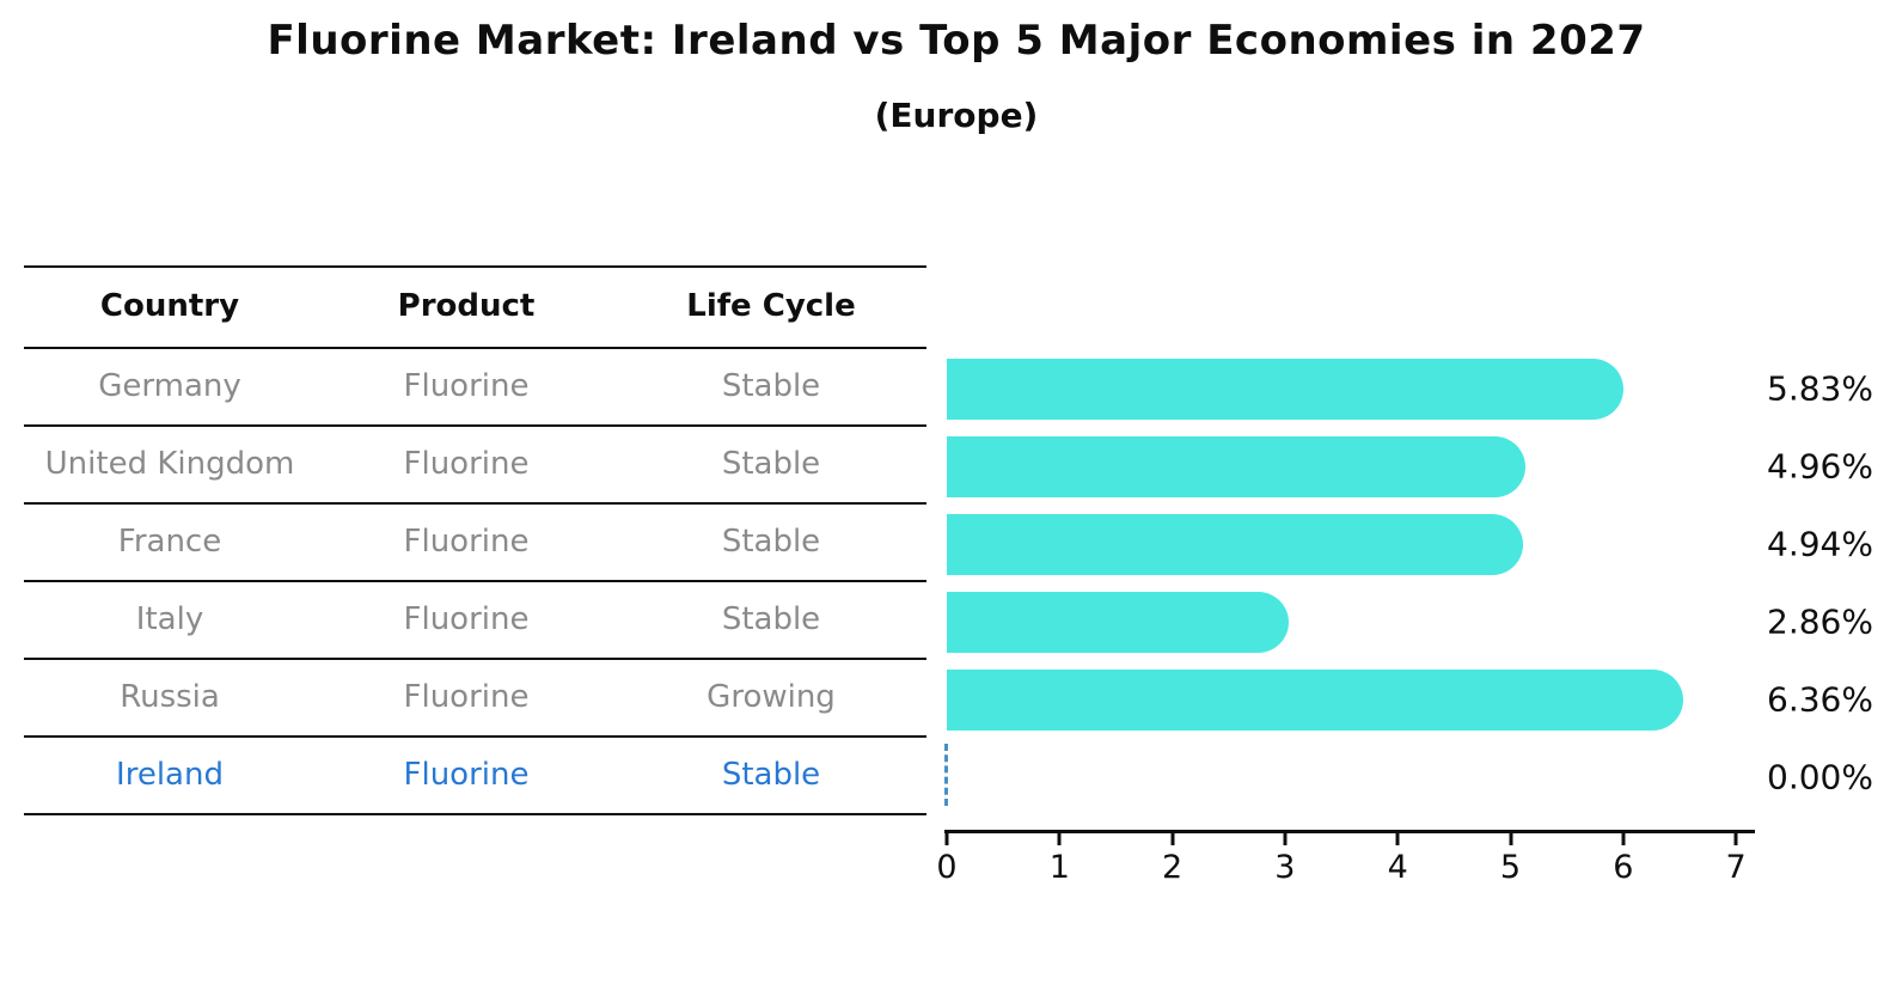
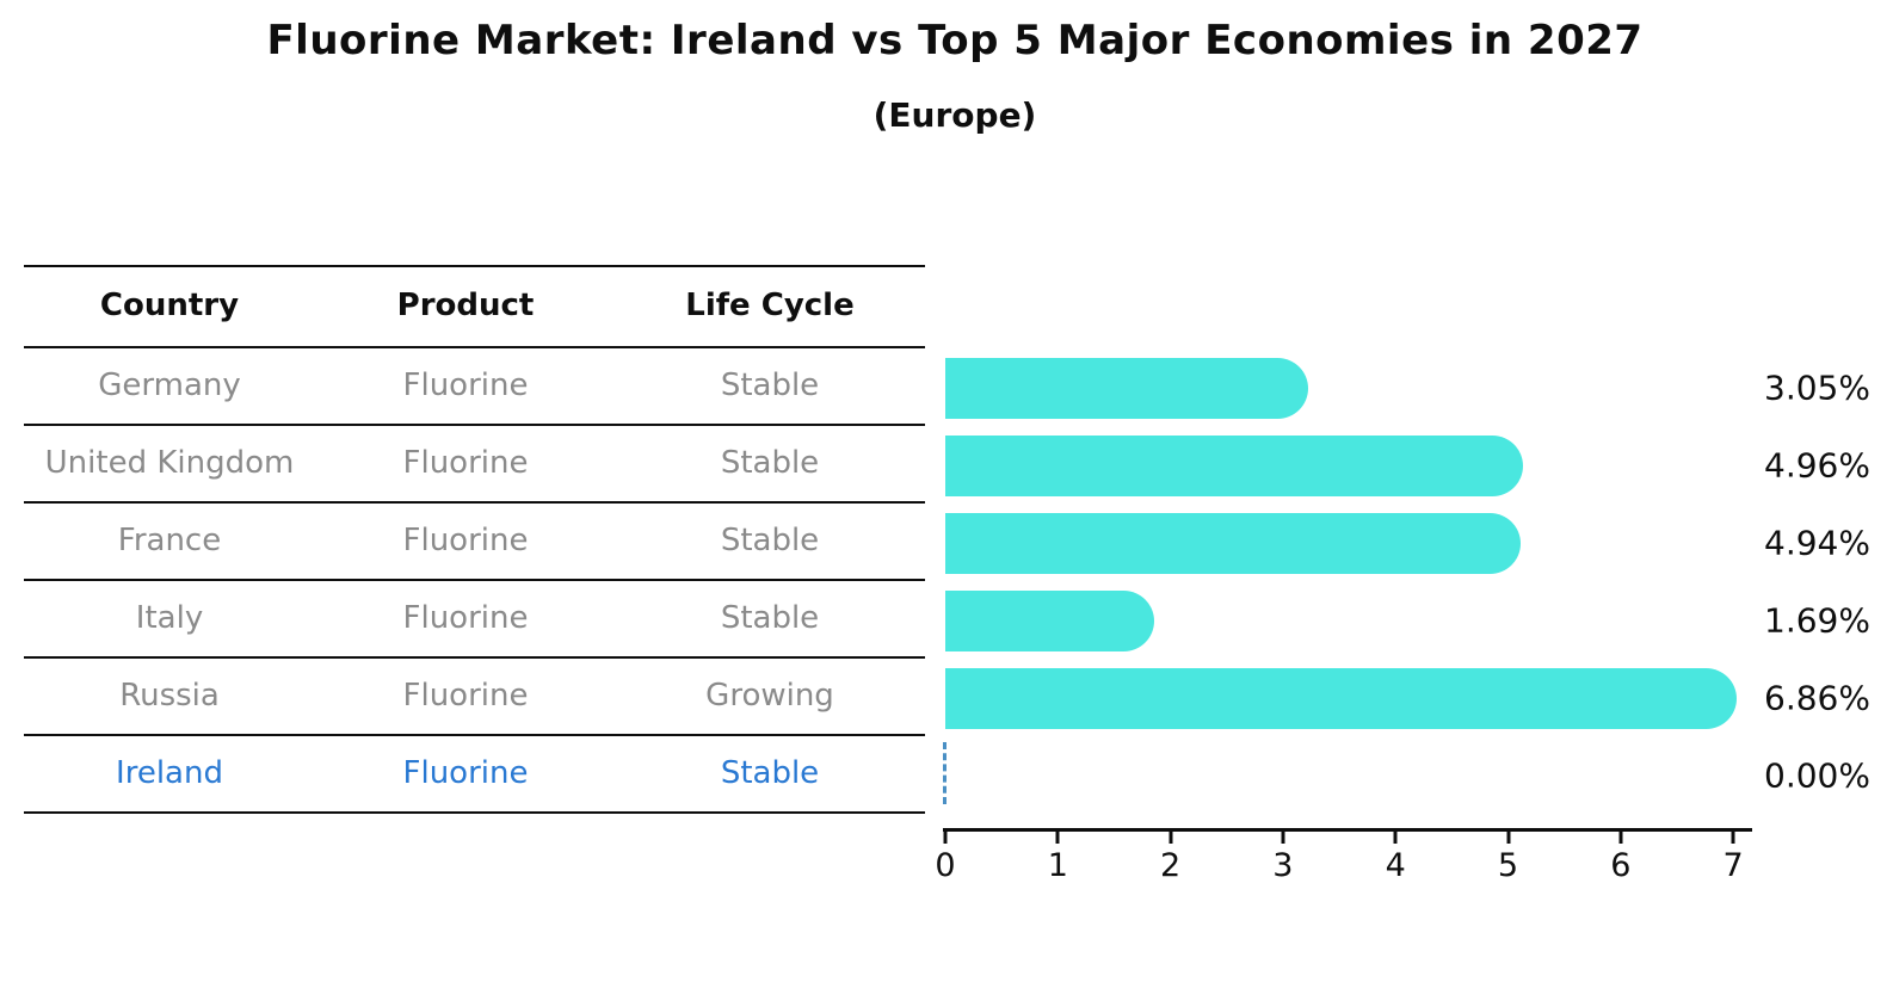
Germany: 5.83% -> 3.05%
Italy: 2.86% -> 1.69%
Russia: 6.36% -> 6.86%
